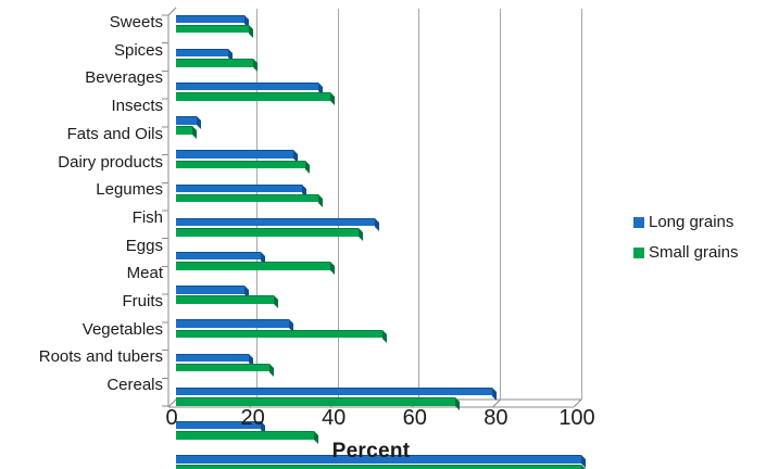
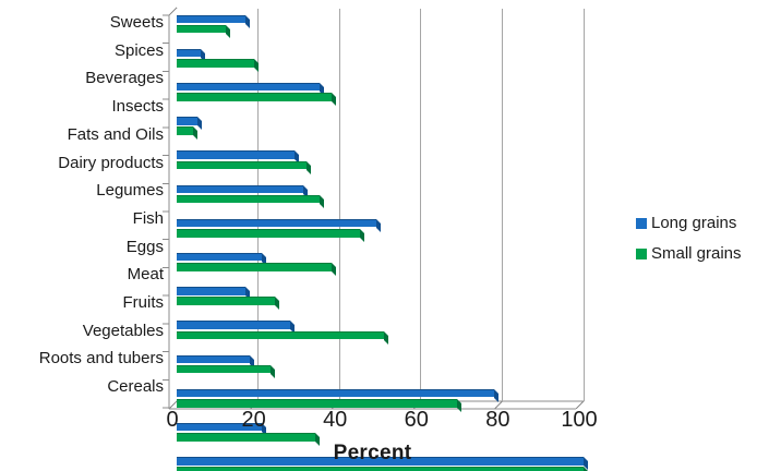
Small grains/Sweets: 18 -> 12
Long grains/Spices: 13 -> 6
